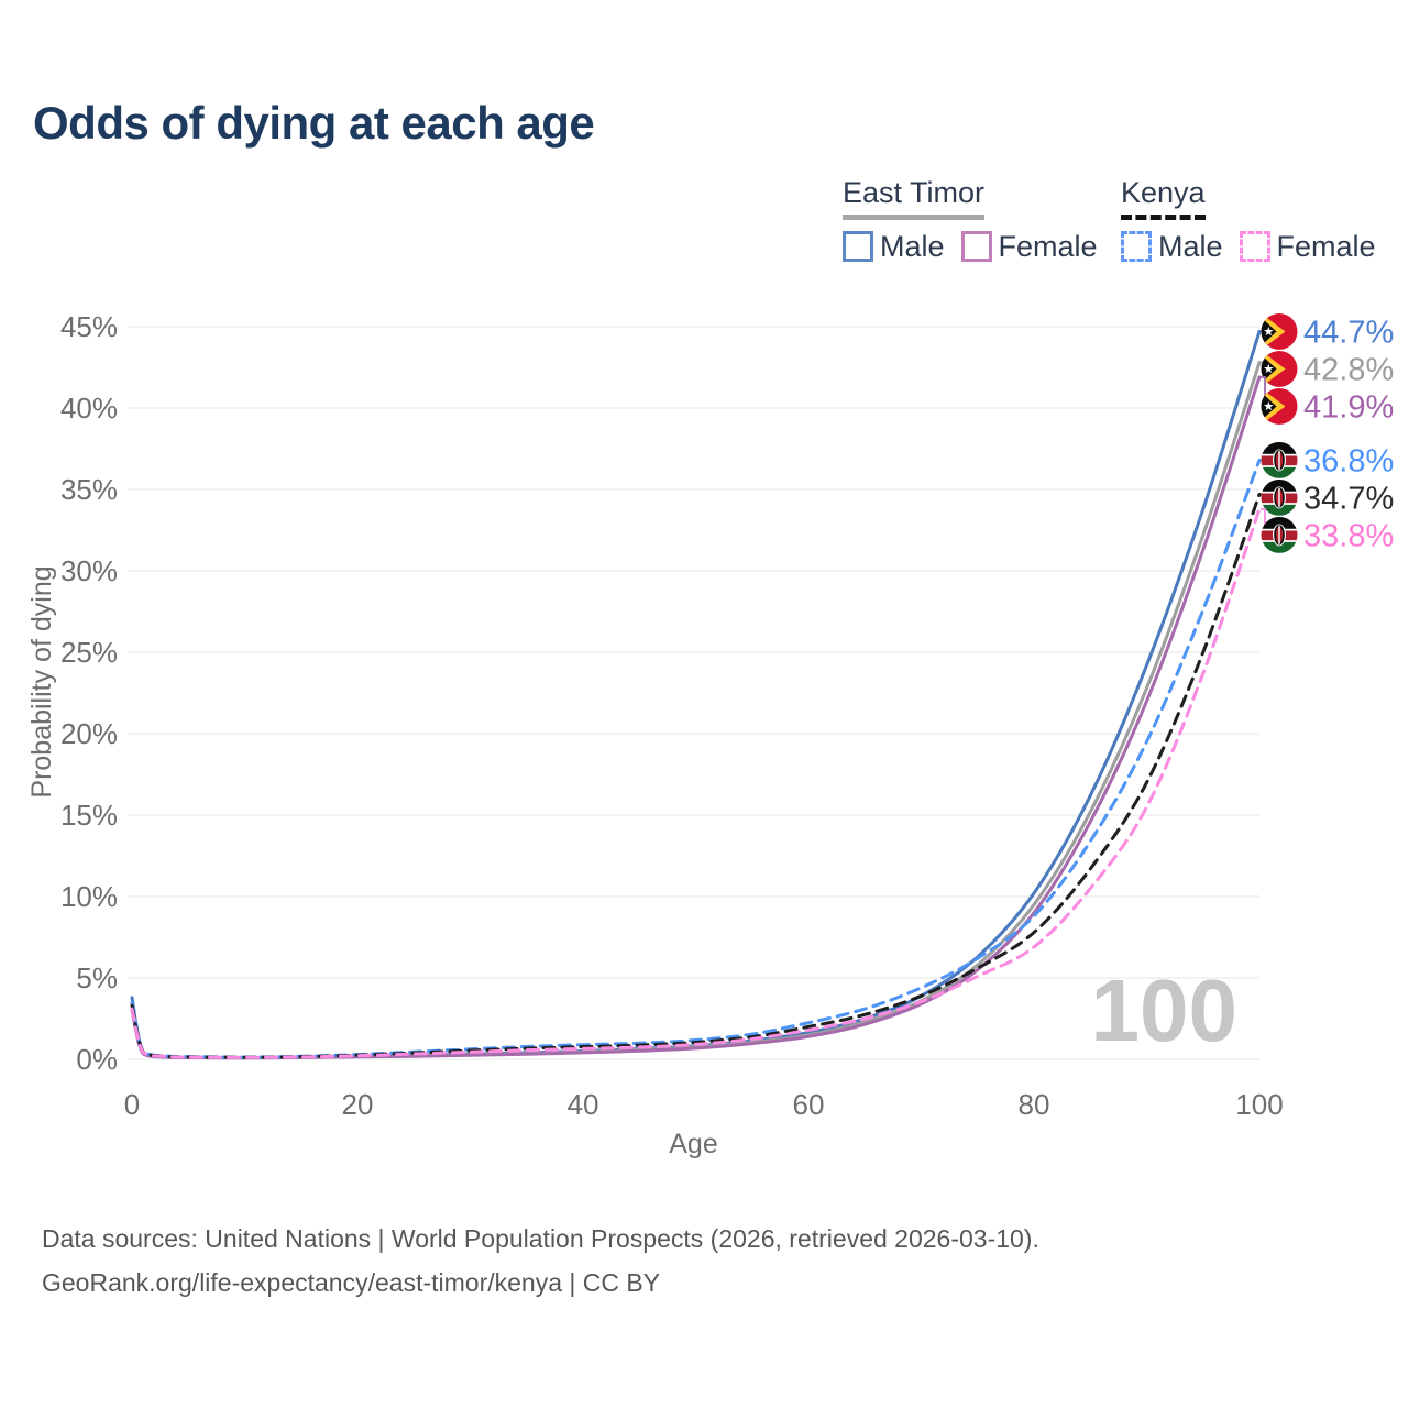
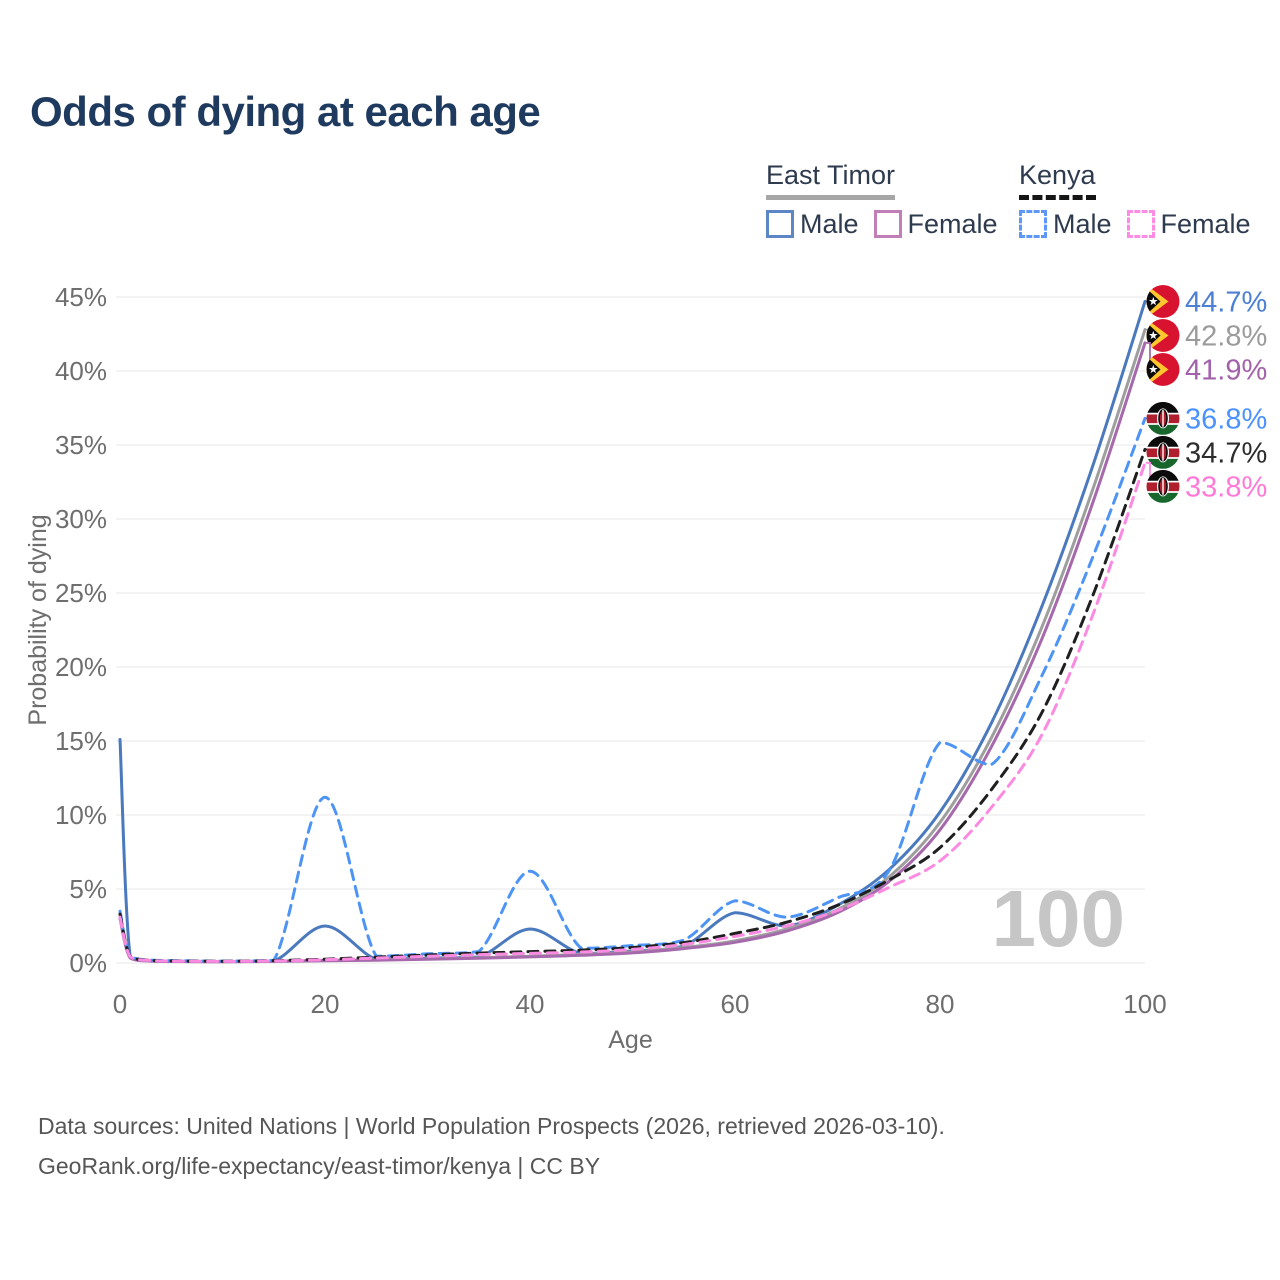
East Timor Male/0: 3.8% -> 15.1%
East Timor Male/20: 0.2% -> 2.5%
Kenya Male/20: 0.3% -> 11.2%
East Timor Male/40: 0.5% -> 2.3%
Kenya Male/40: 0.9% -> 6.2%
East Timor Male/60: 1.6% -> 3.4%
Kenya Male/60: 2.2% -> 4.2%
Kenya Male/80: 8.8% -> 14.9%
